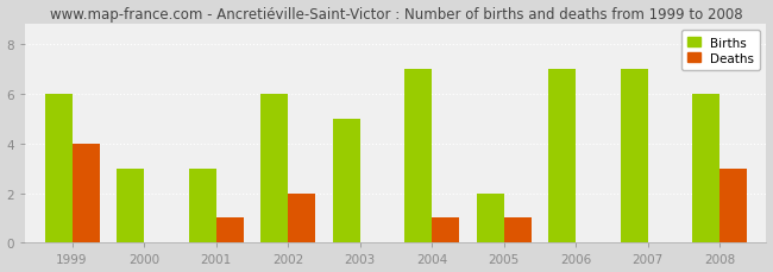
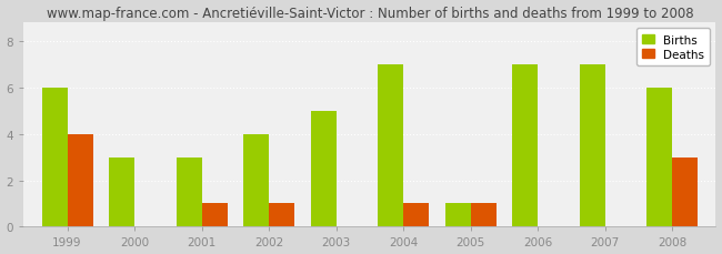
Births/2002: 6 -> 4
Deaths/2002: 2 -> 1
Births/2005: 2 -> 1
